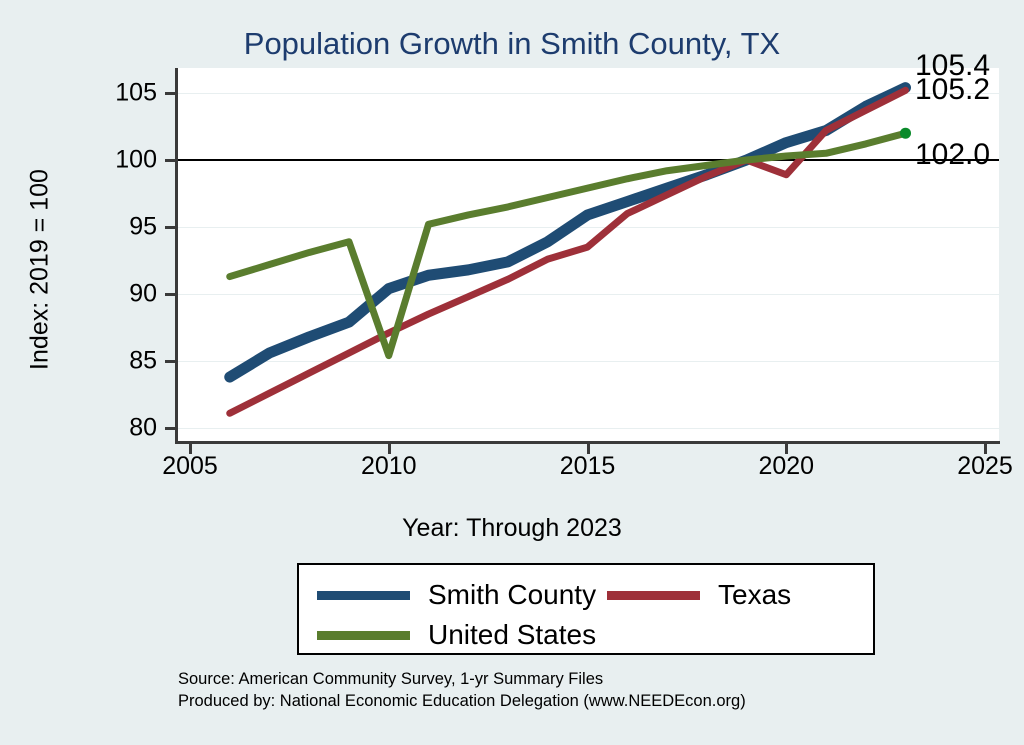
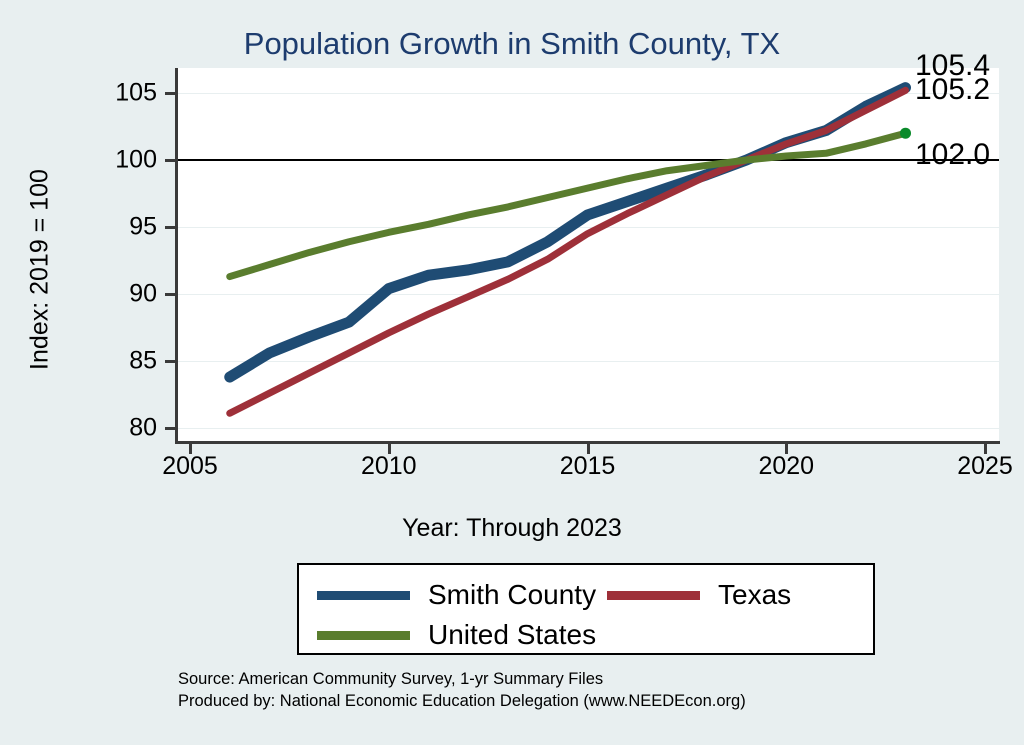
United States/2010: 85.4 -> 94.6
Texas/2015: 93.5 -> 94.5
Texas/2020: 98.9 -> 101.2
